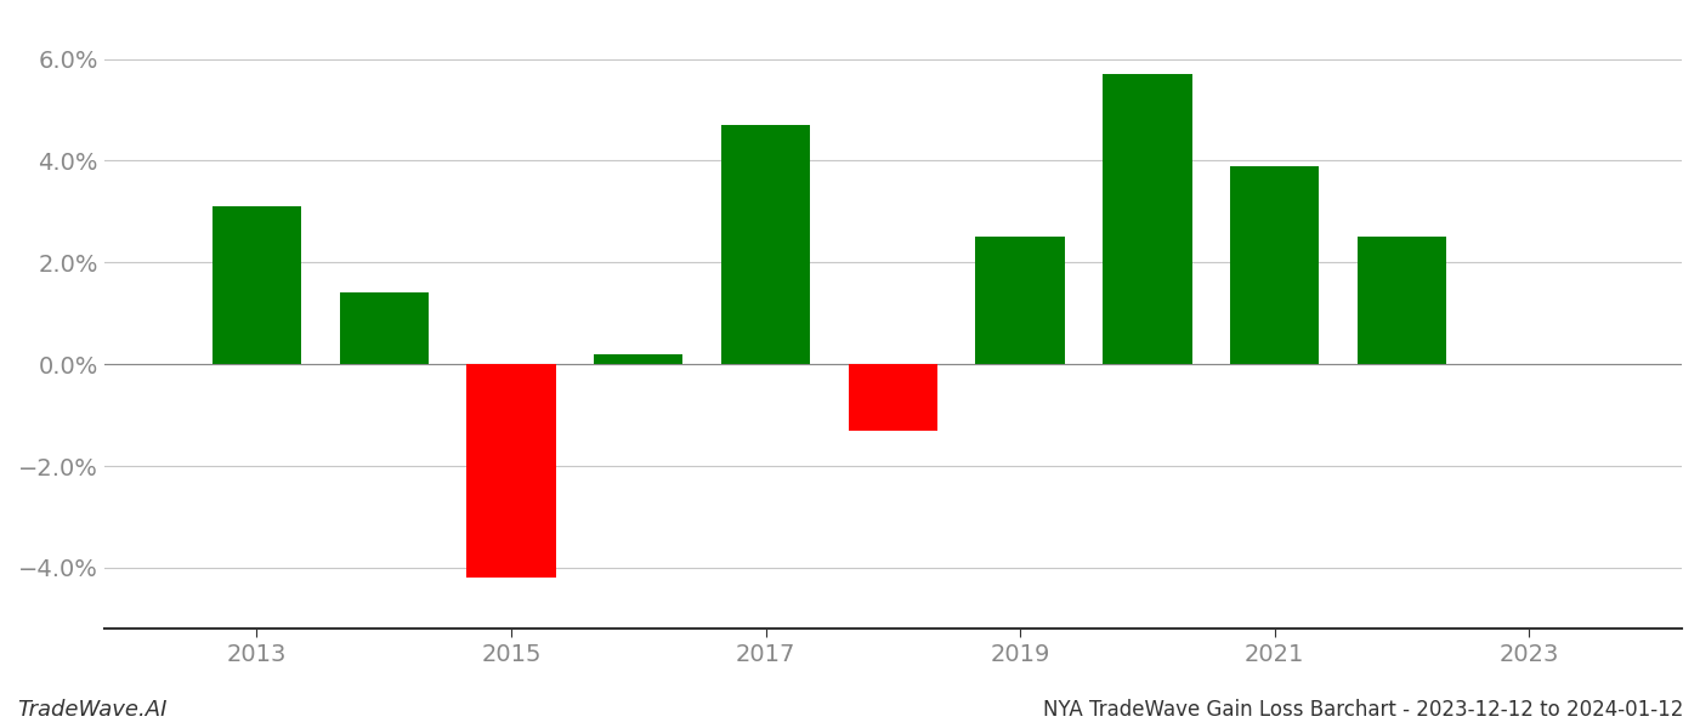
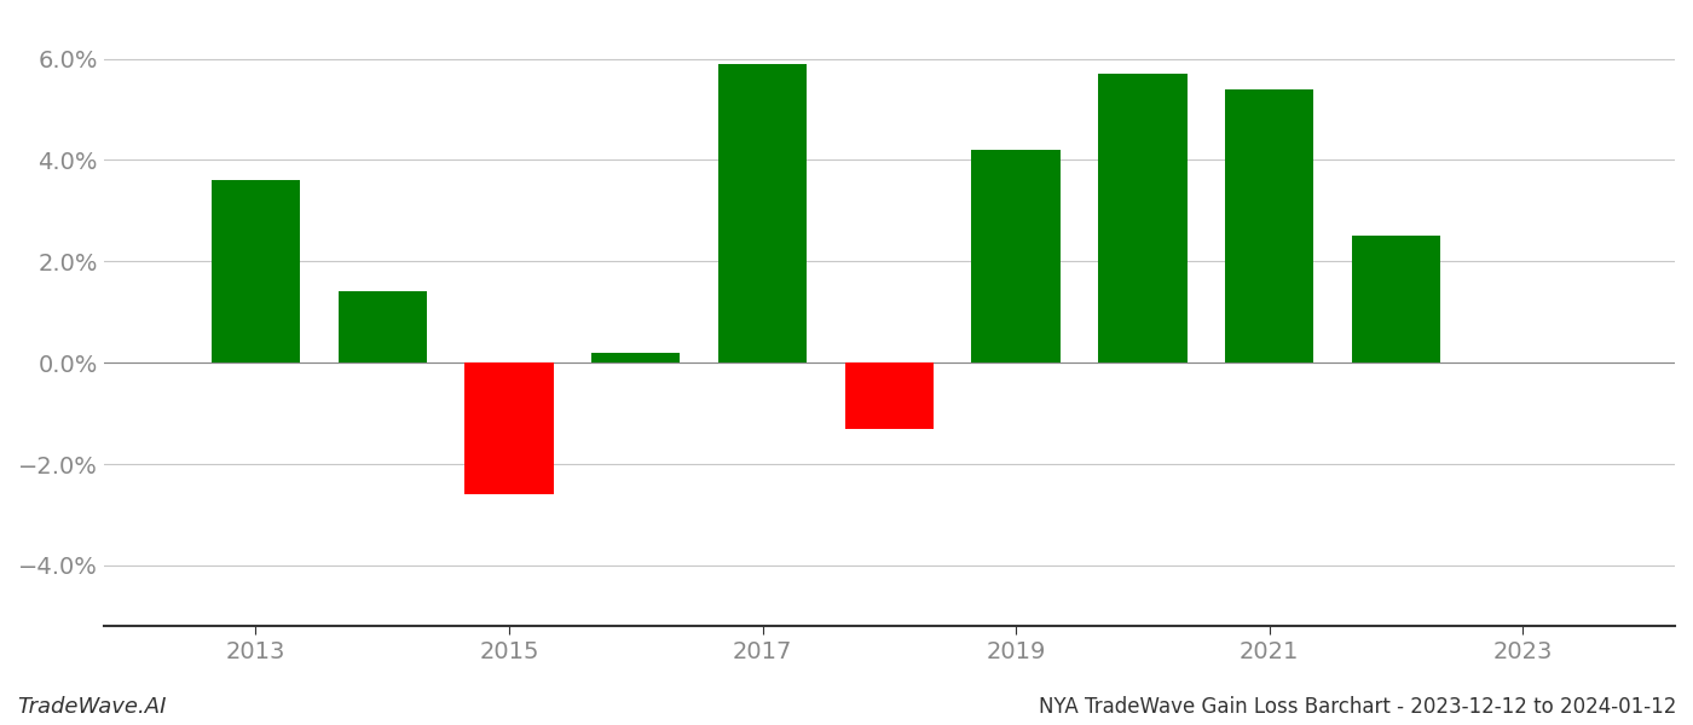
2013: 3.1% -> 3.6%
2015: -4.2% -> -2.6%
2017: 4.7% -> 5.9%
2019: 2.5% -> 4.2%
2021: 3.9% -> 5.4%
